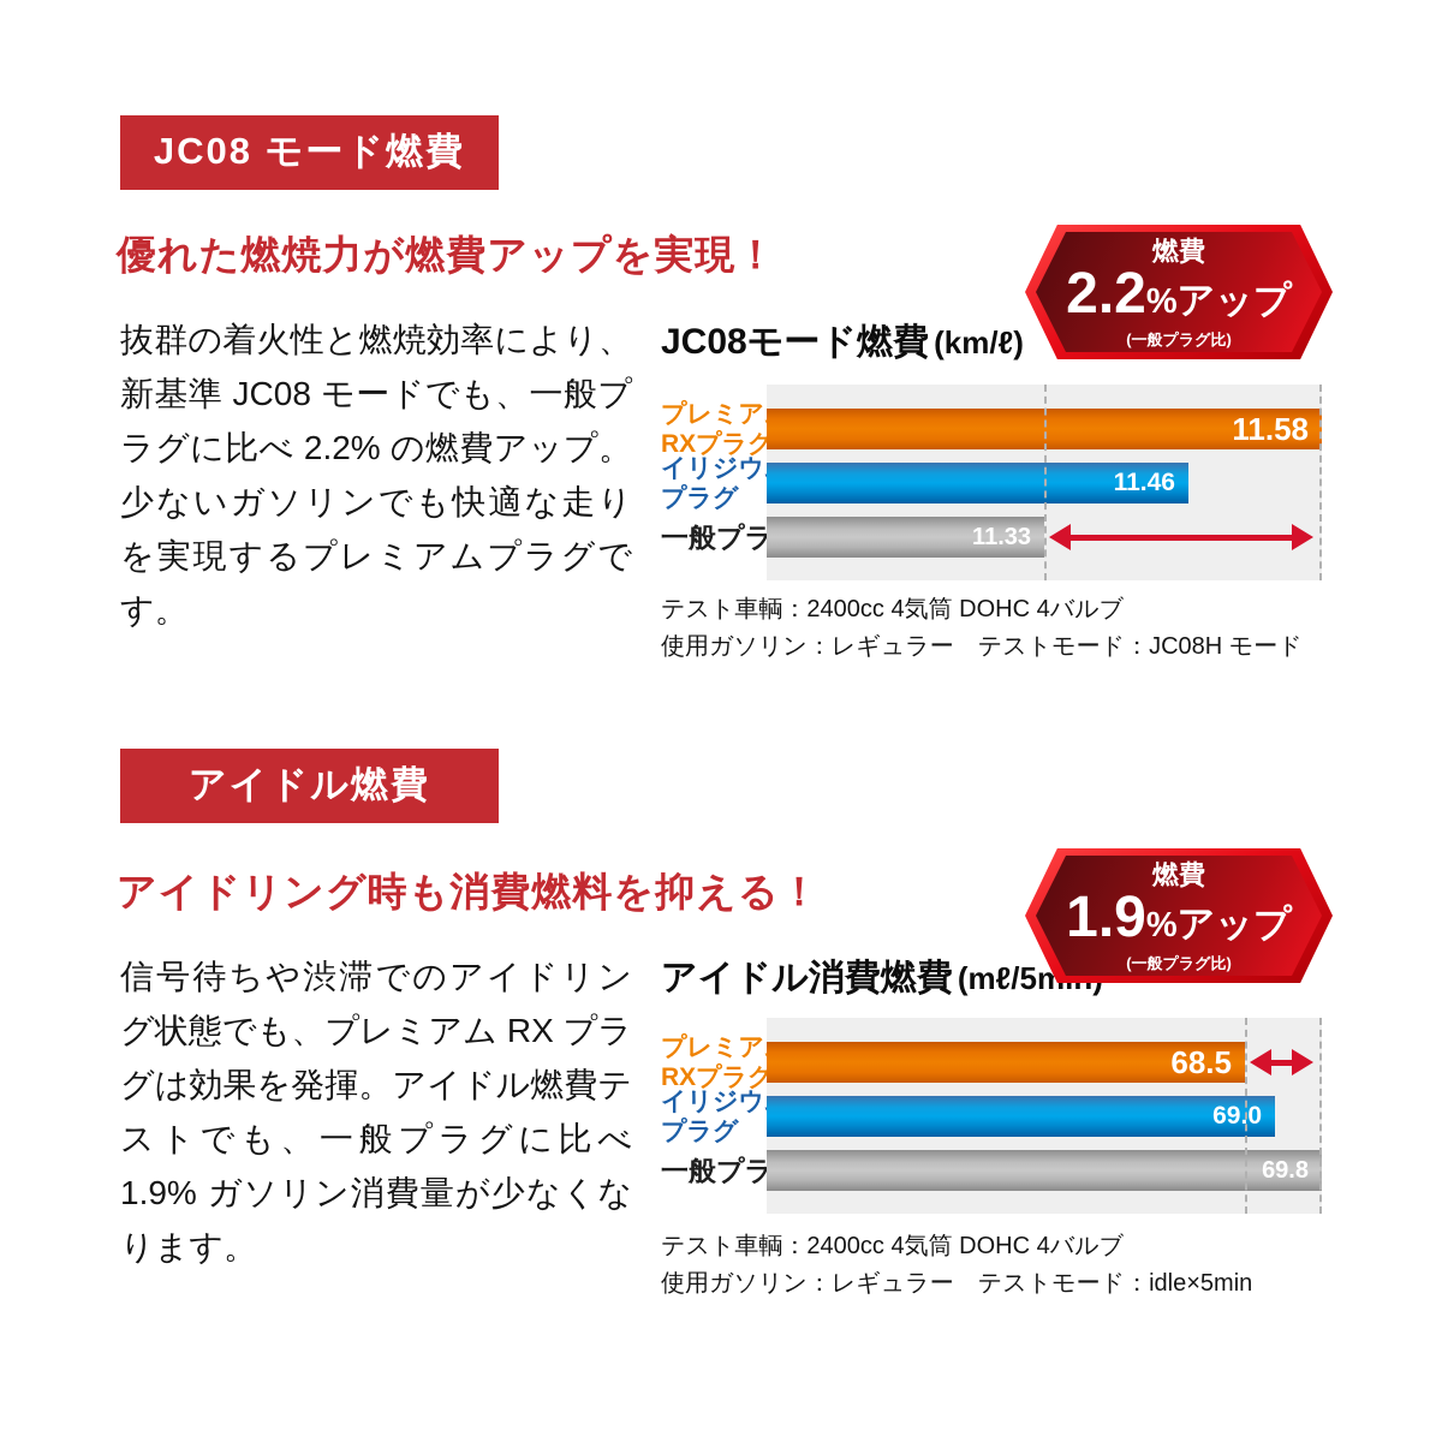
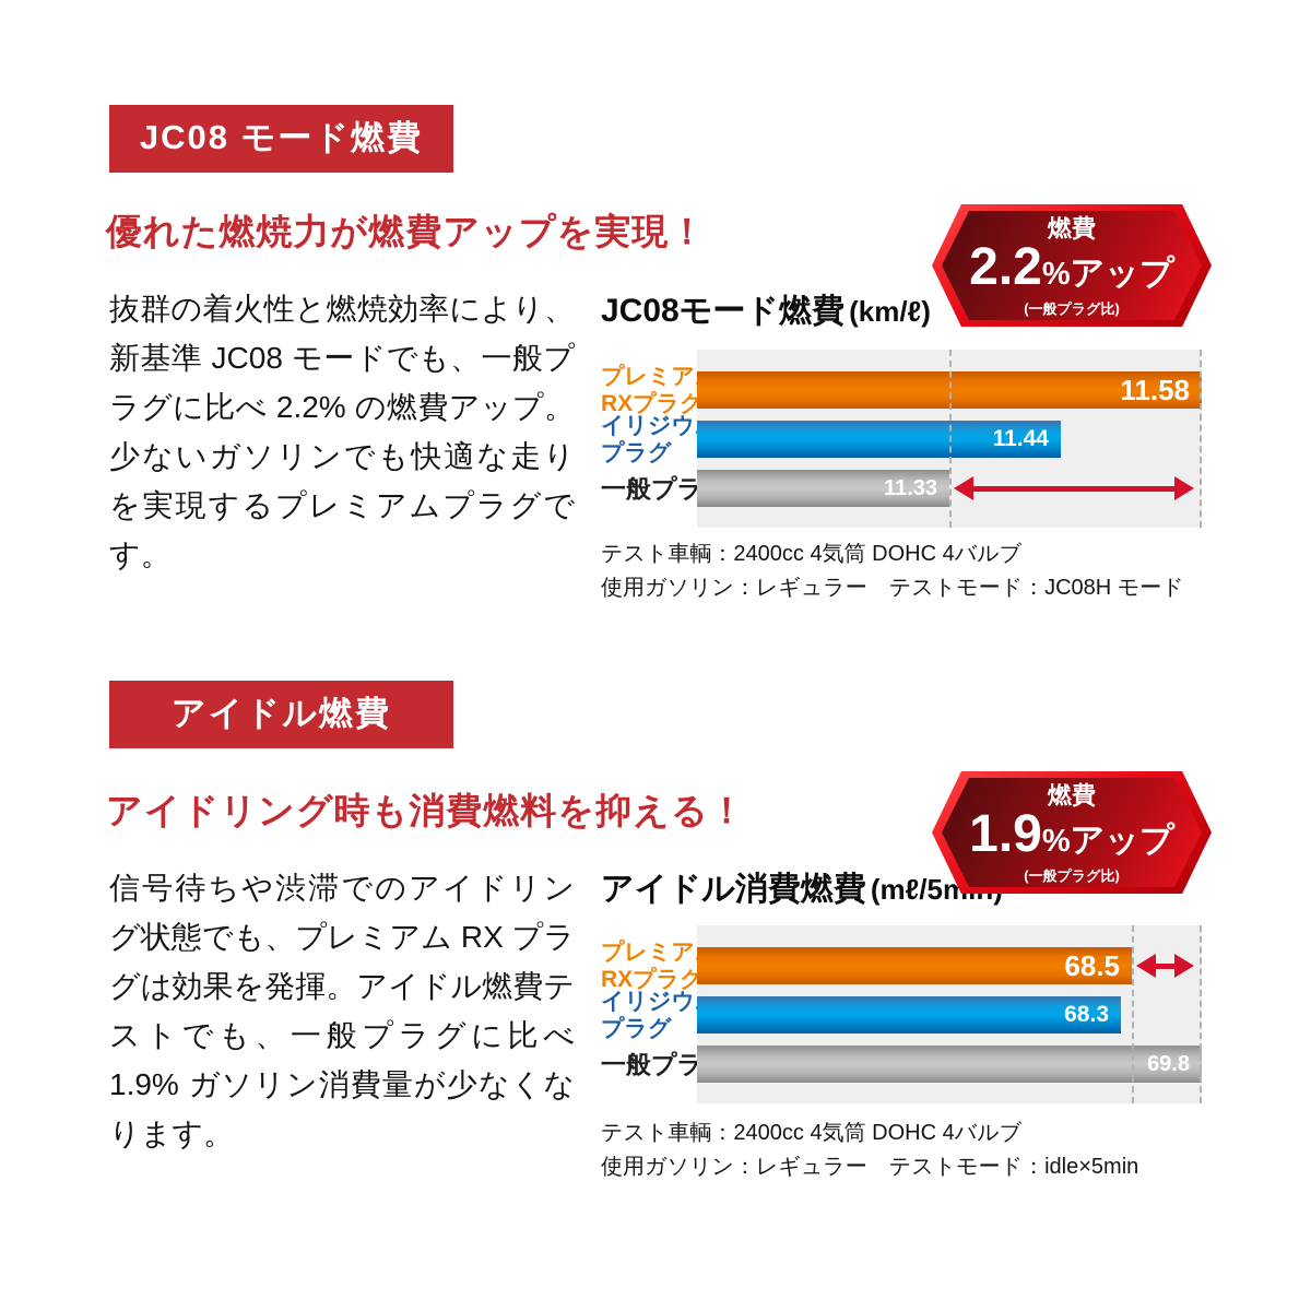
JC08モード燃費/イリジウム プラグ: 11.46 -> 11.44
アイドル消費燃費/イリジウム プラグ: 69.0 -> 68.3
